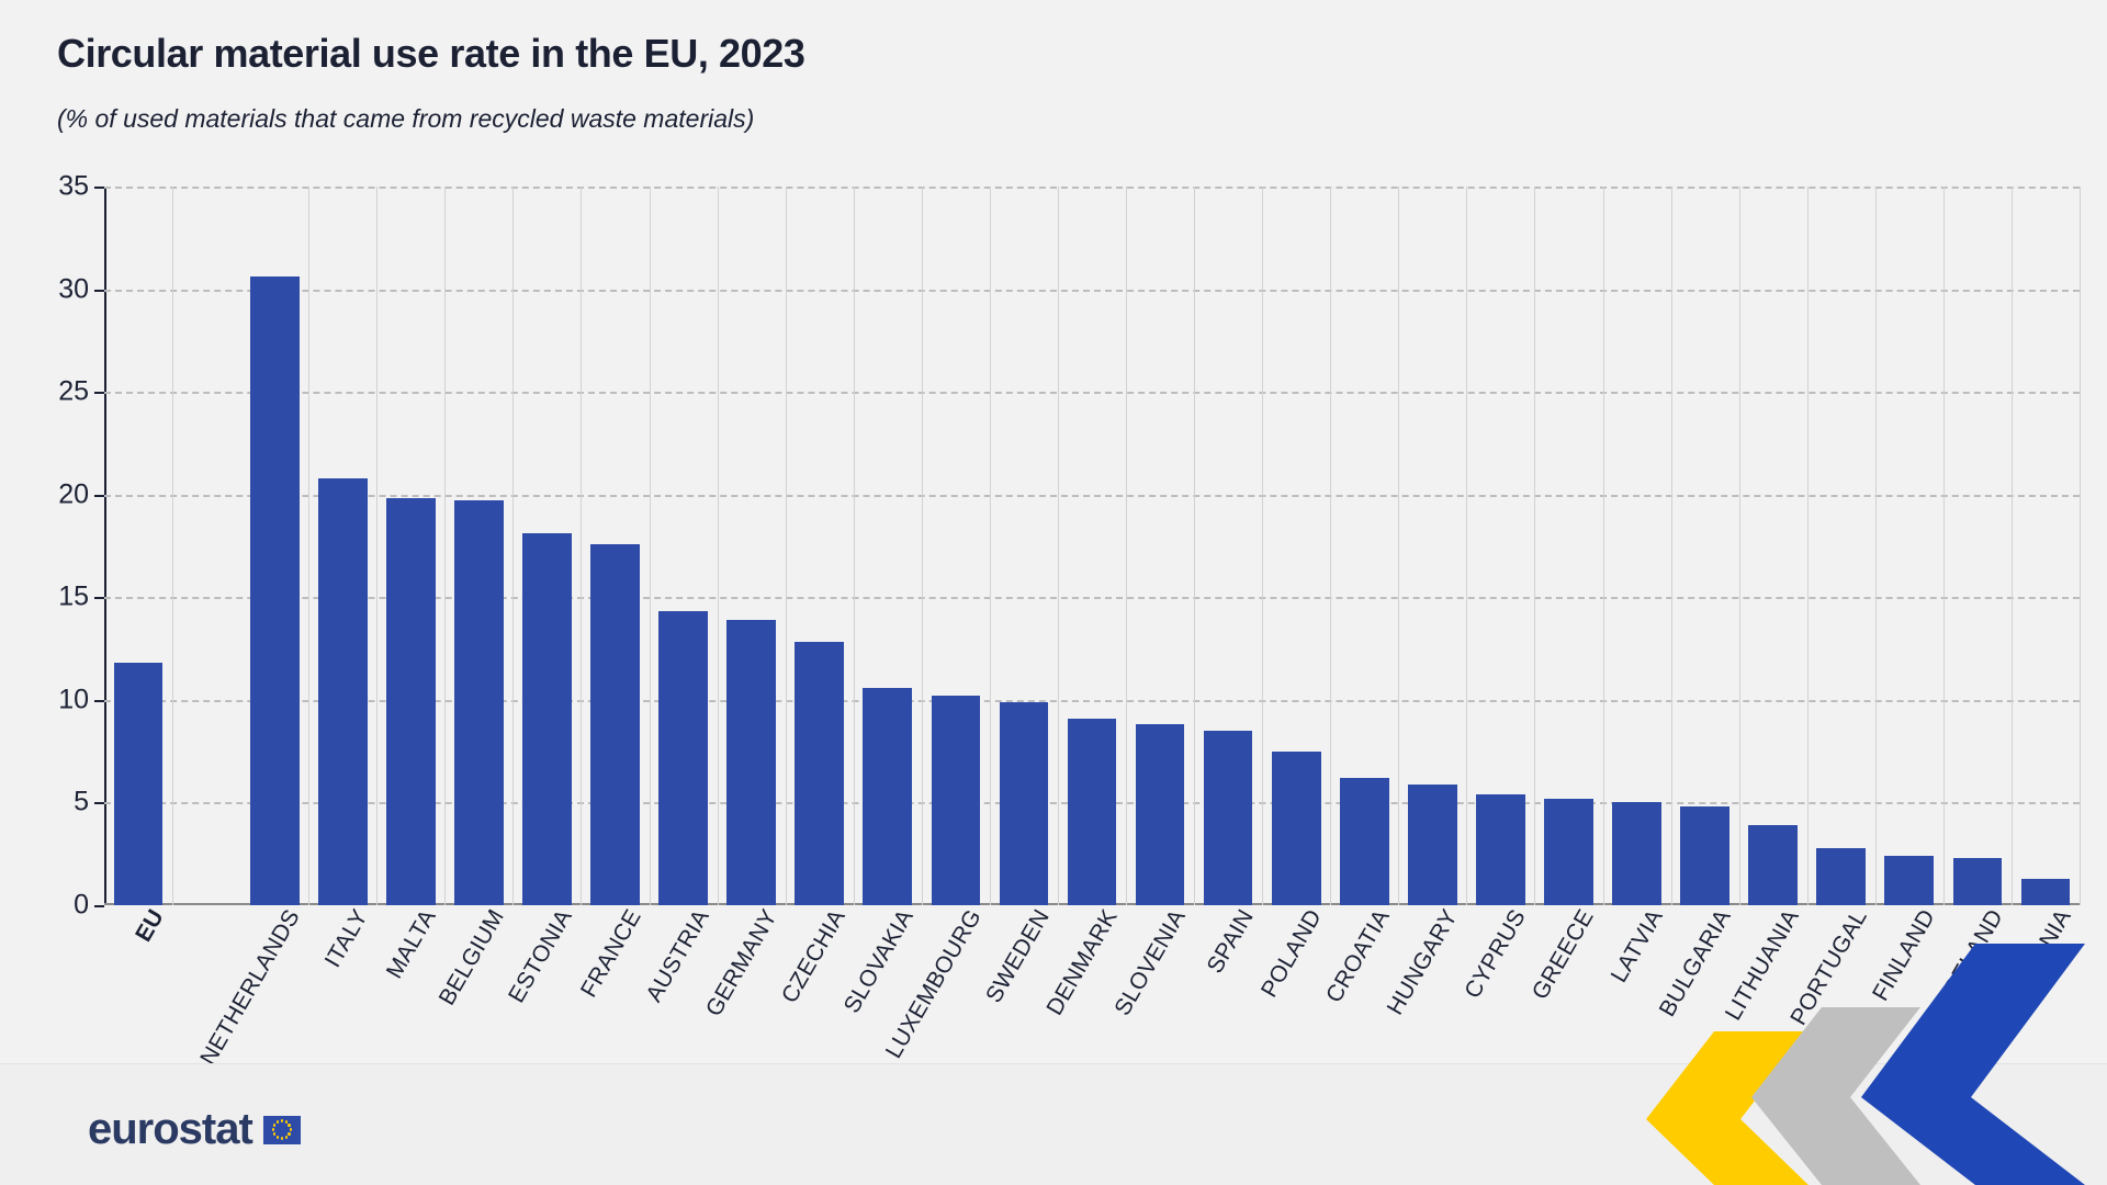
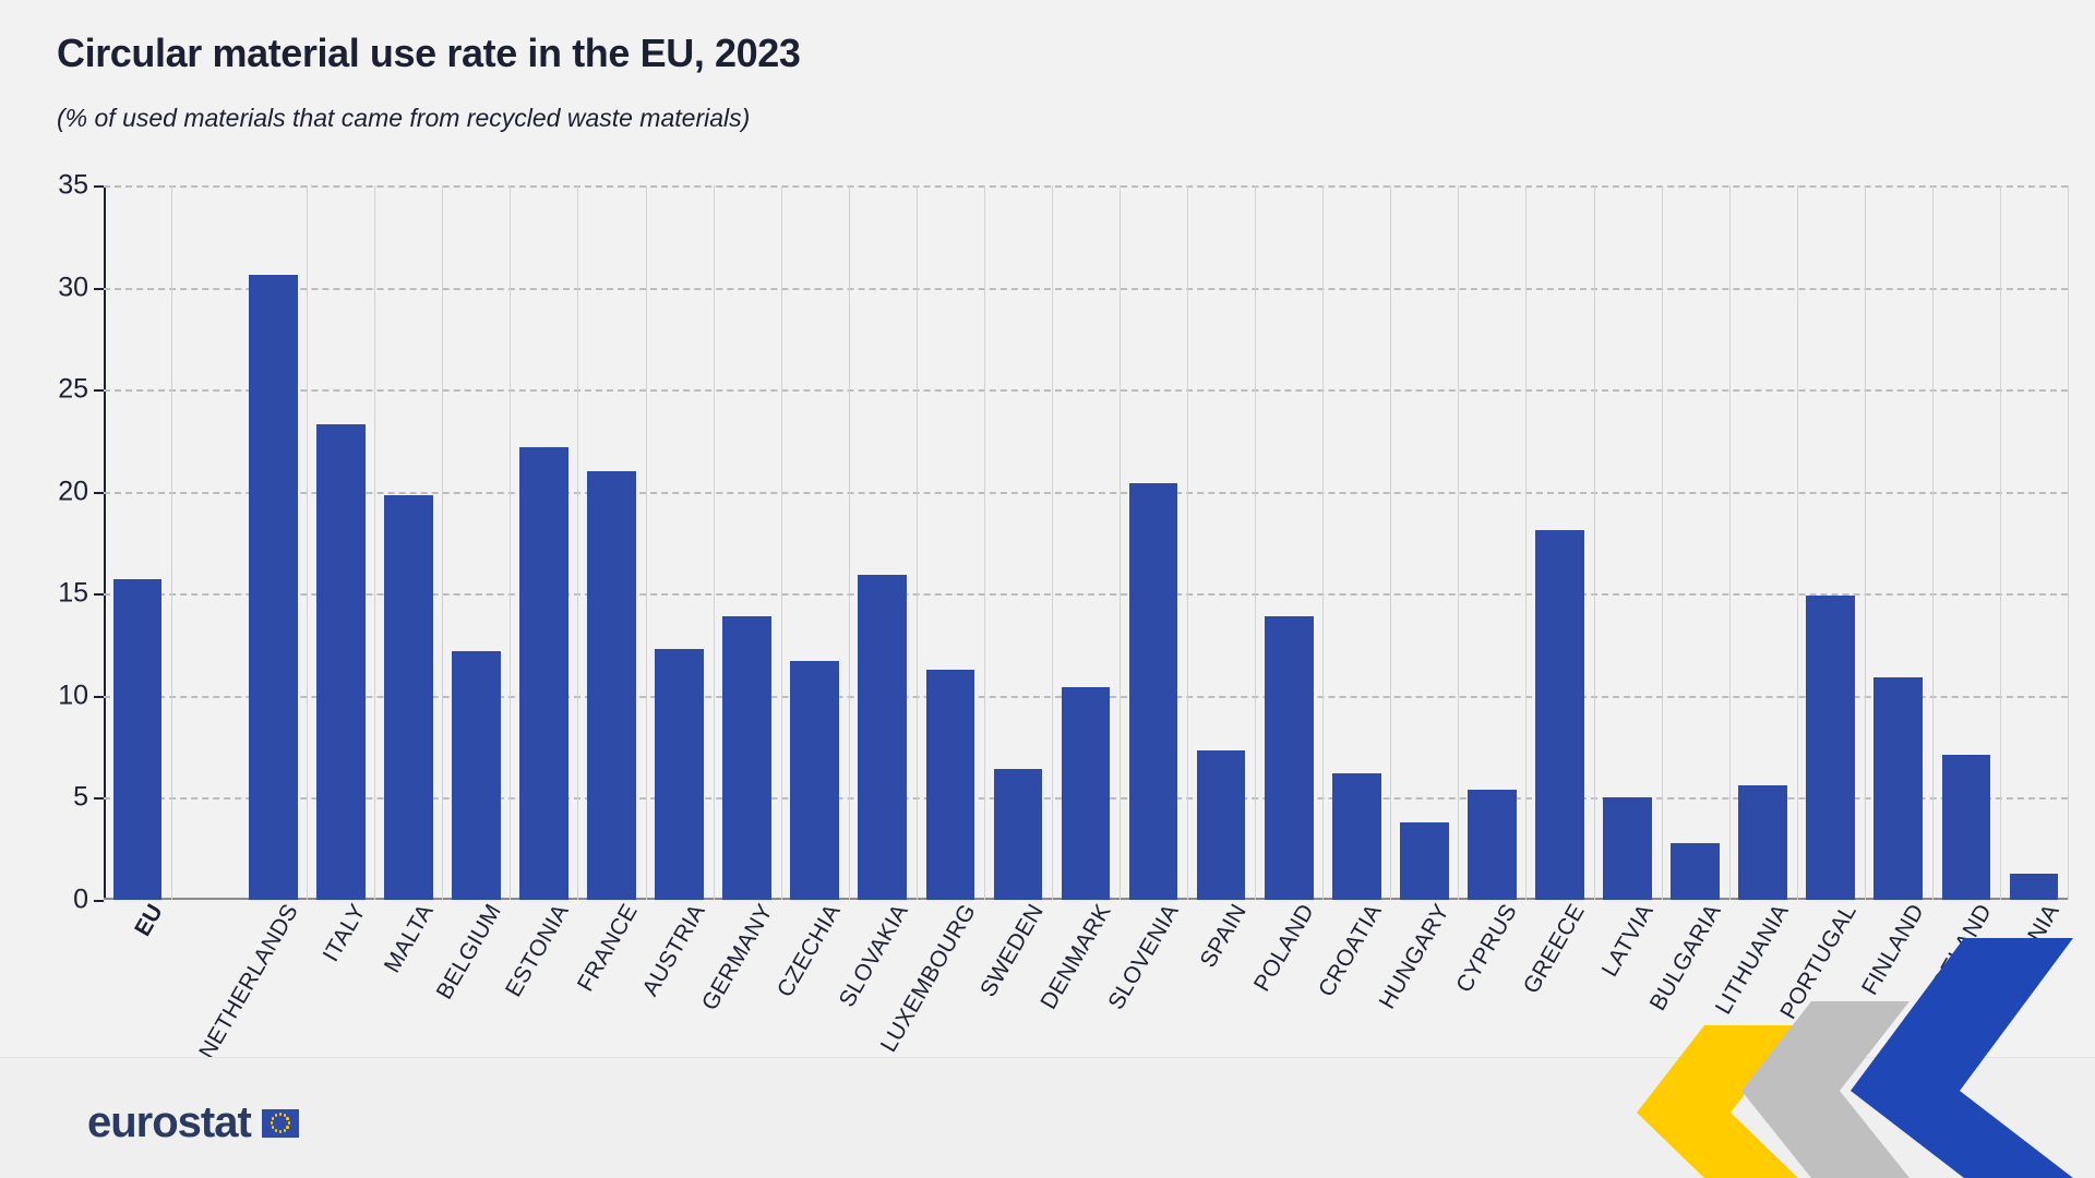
EU: 11.8 -> 15.7
ITALY: 20.8 -> 23.3
BELGIUM: 19.7 -> 12.2
ESTONIA: 18.1 -> 22.2
FRANCE: 17.6 -> 21.0
AUSTRIA: 14.3 -> 12.3
CZECHIA: 12.8 -> 11.7
SLOVAKIA: 10.6 -> 15.9
LUXEMBOURG: 10.2 -> 11.3
SWEDEN: 9.9 -> 6.4
DENMARK: 9.1 -> 10.4
SLOVENIA: 8.8 -> 20.4
SPAIN: 8.5 -> 7.3
POLAND: 7.5 -> 13.9
HUNGARY: 5.9 -> 3.8
GREECE: 5.2 -> 18.1
BULGARIA: 4.8 -> 2.8
LITHUANIA: 3.9 -> 5.6
PORTUGAL: 2.8 -> 14.9
FINLAND: 2.4 -> 10.9
IRELAND: 2.3 -> 7.1
